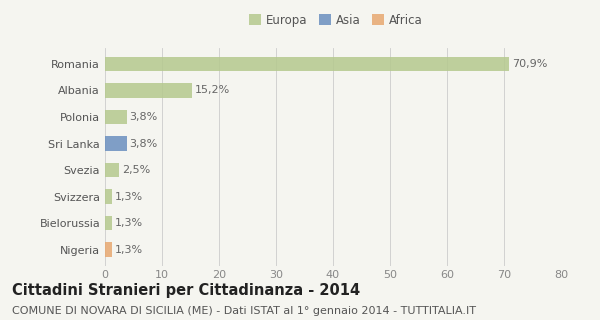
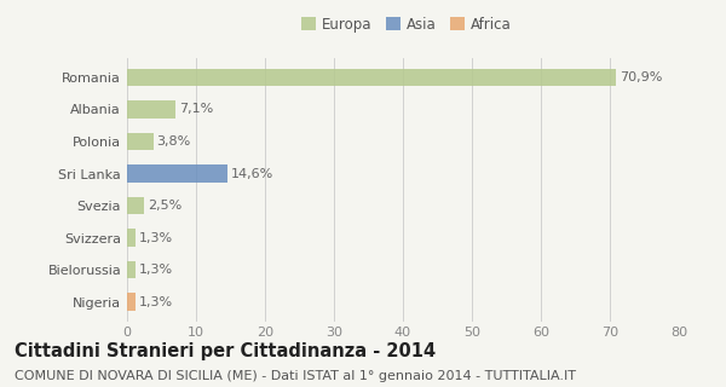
Albania: 15,2% -> 7,1%
Sri Lanka: 3,8% -> 14,6%
